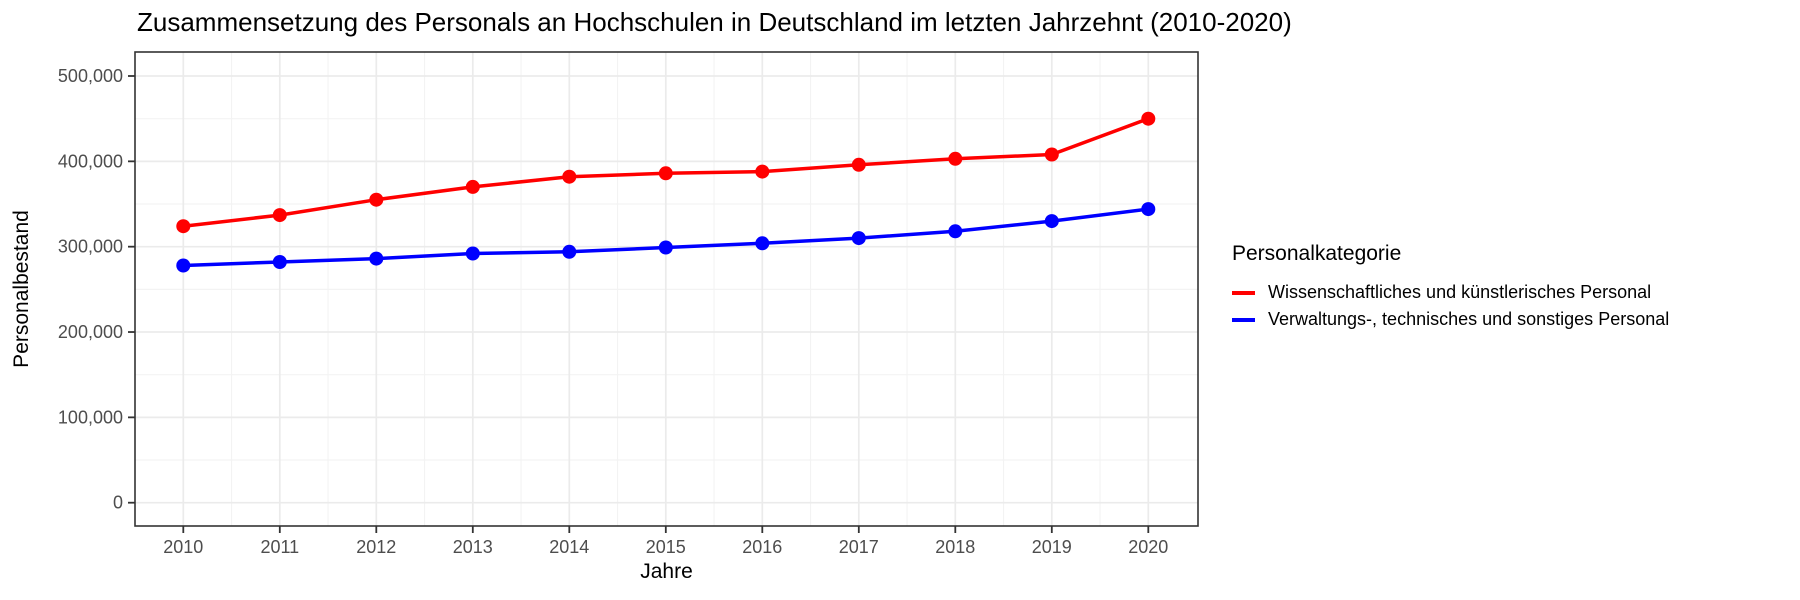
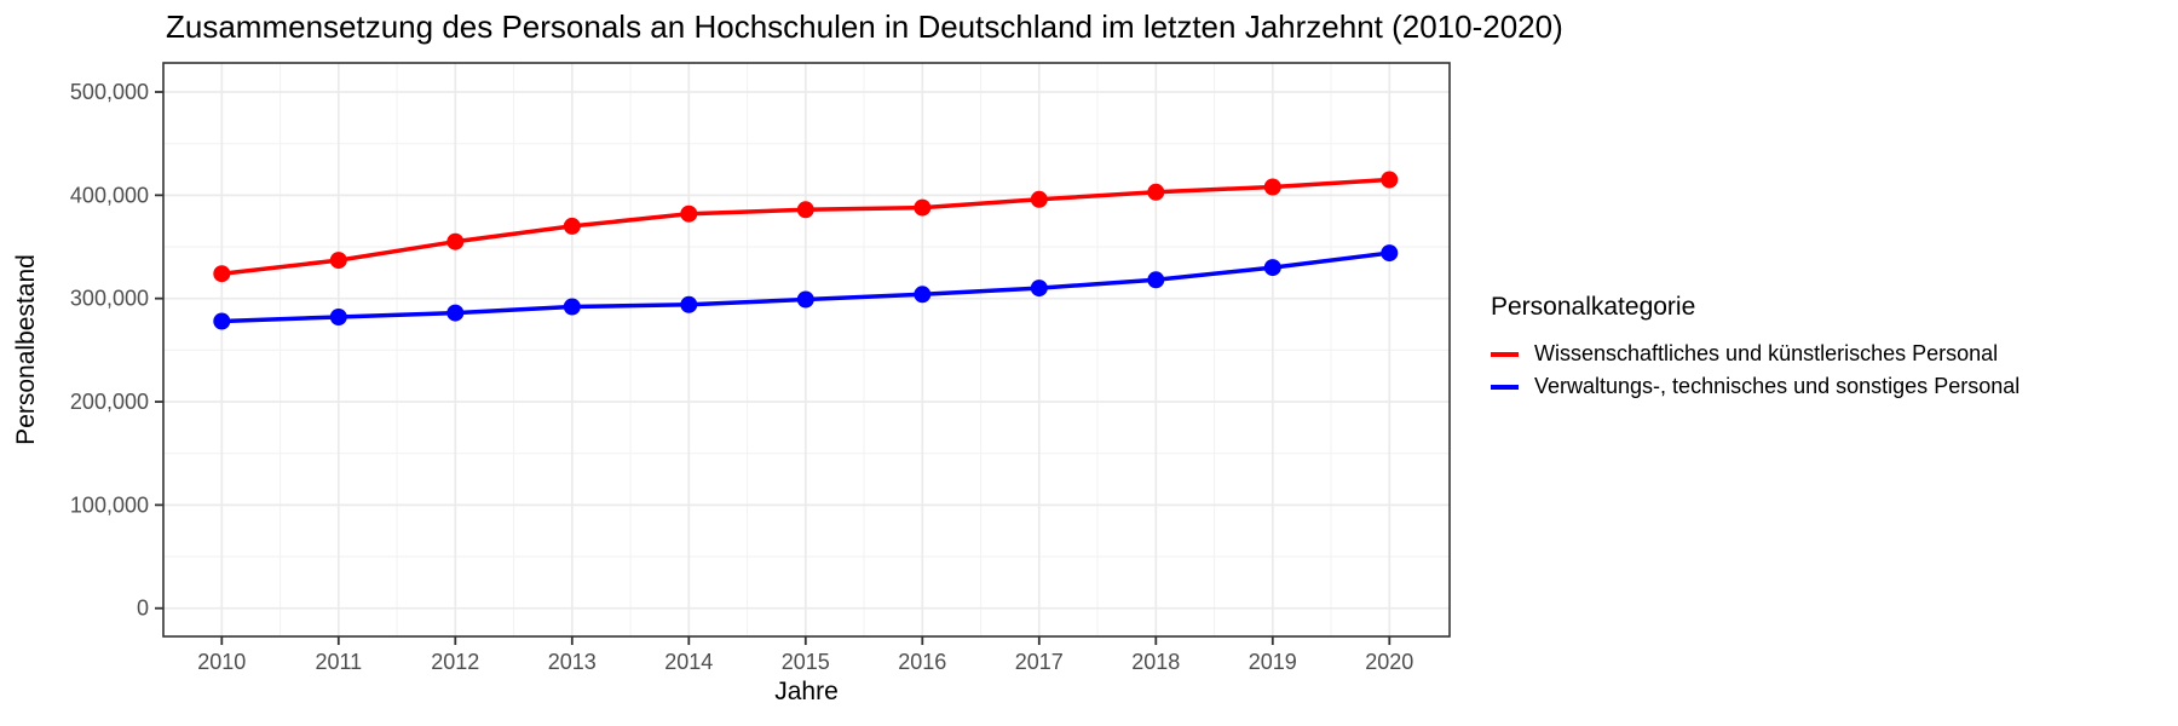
Wissenschaftliches und künstlerisches Personal/2020: 450000 -> 420000
